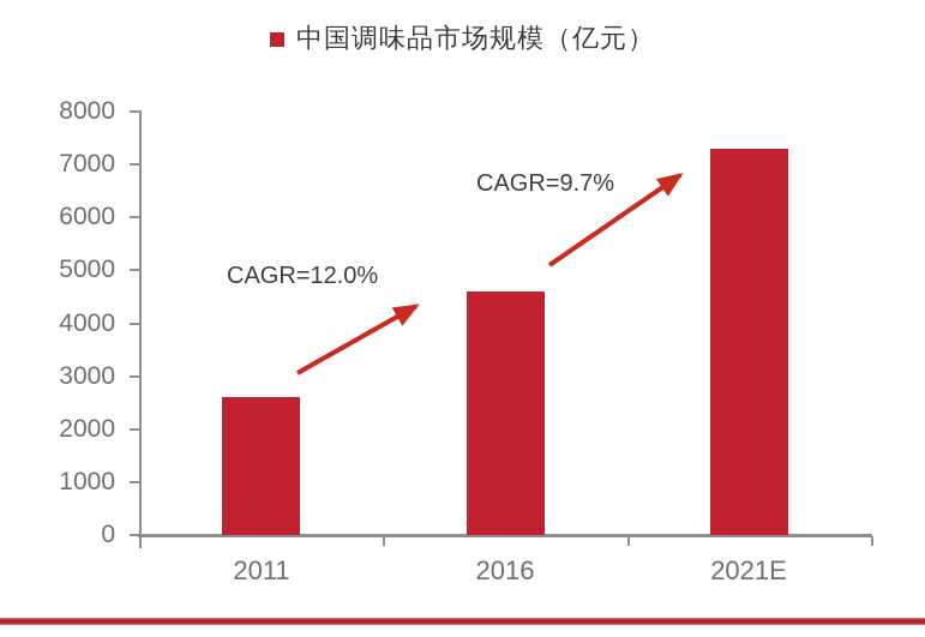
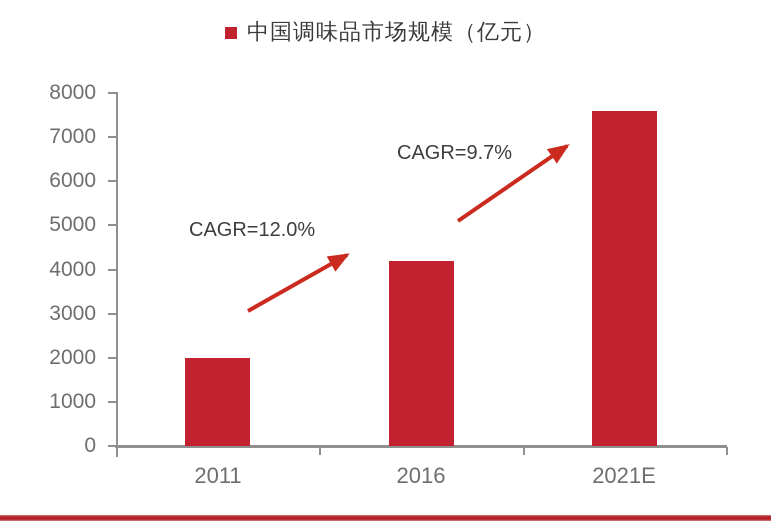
2011: 2600 -> 2000
2016: 4600 -> 4200
2021E: 7300 -> 7600
